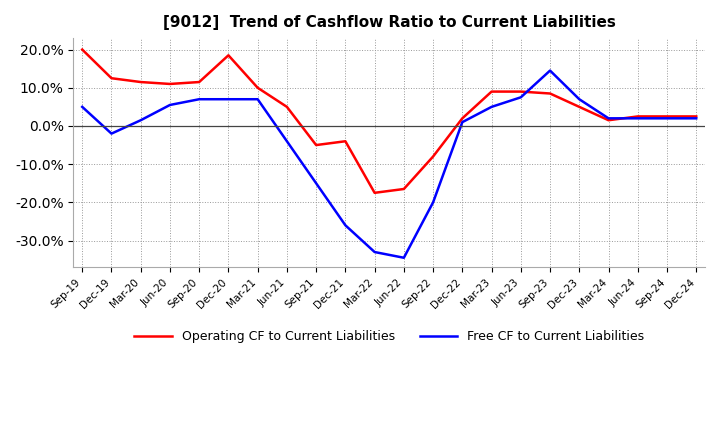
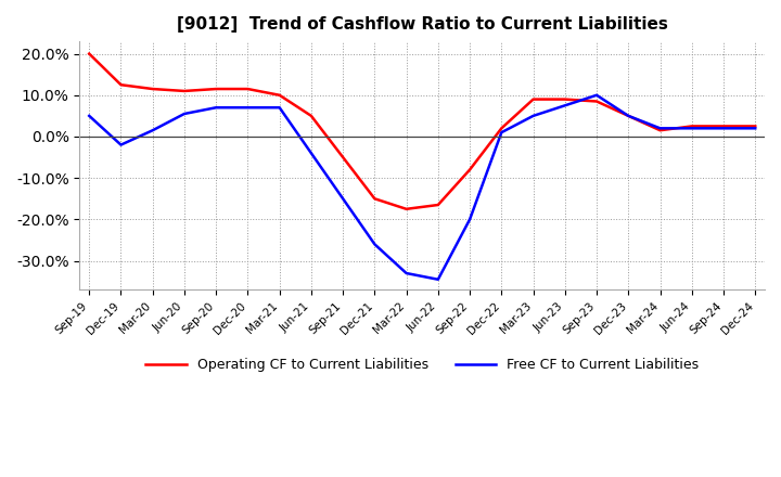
Operating CF to Current Liabilities/Dec-20: 18.5% -> 11.5%
Operating CF to Current Liabilities/Dec-21: -4.0% -> -15.0%
Free CF to Current Liabilities/Sep-23: 14.5% -> 10.0%
Free CF to Current Liabilities/Dec-23: 7.0% -> 5.0%
